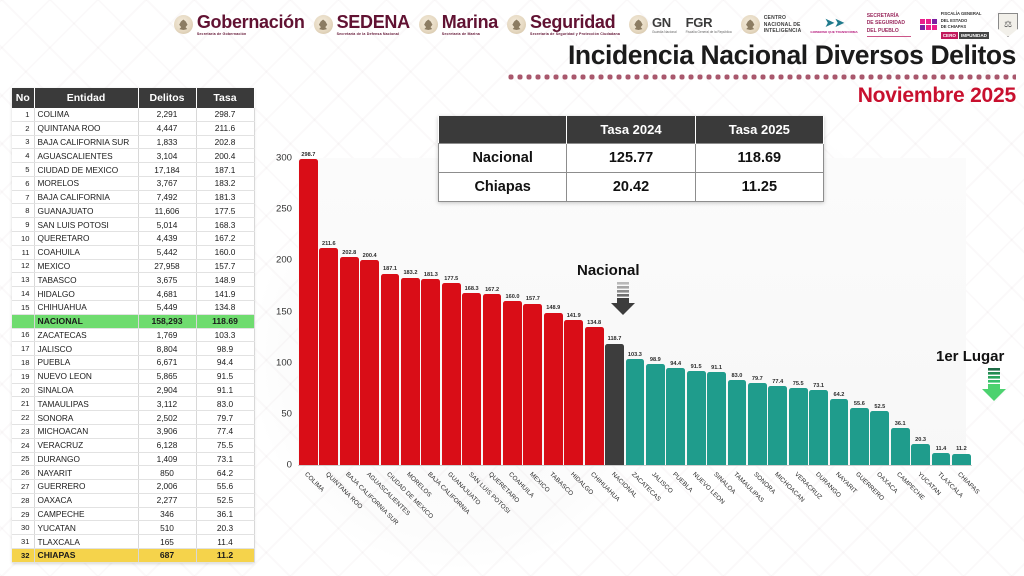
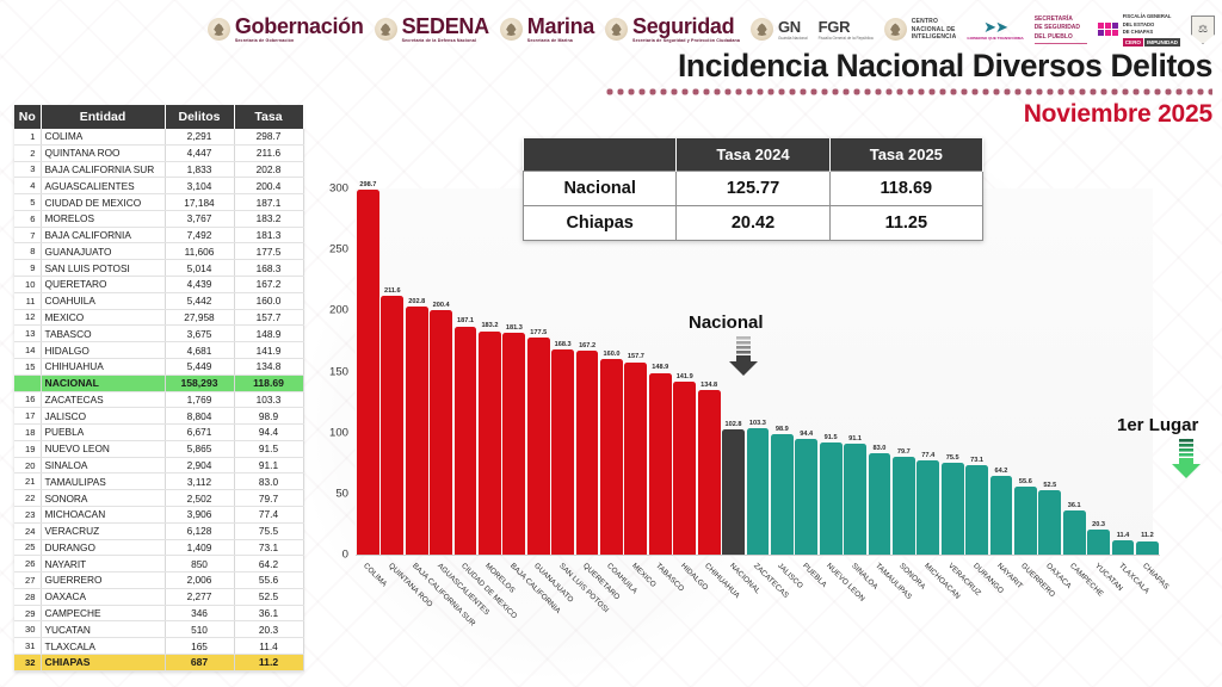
NACIONAL: 118.7 -> 102.8
